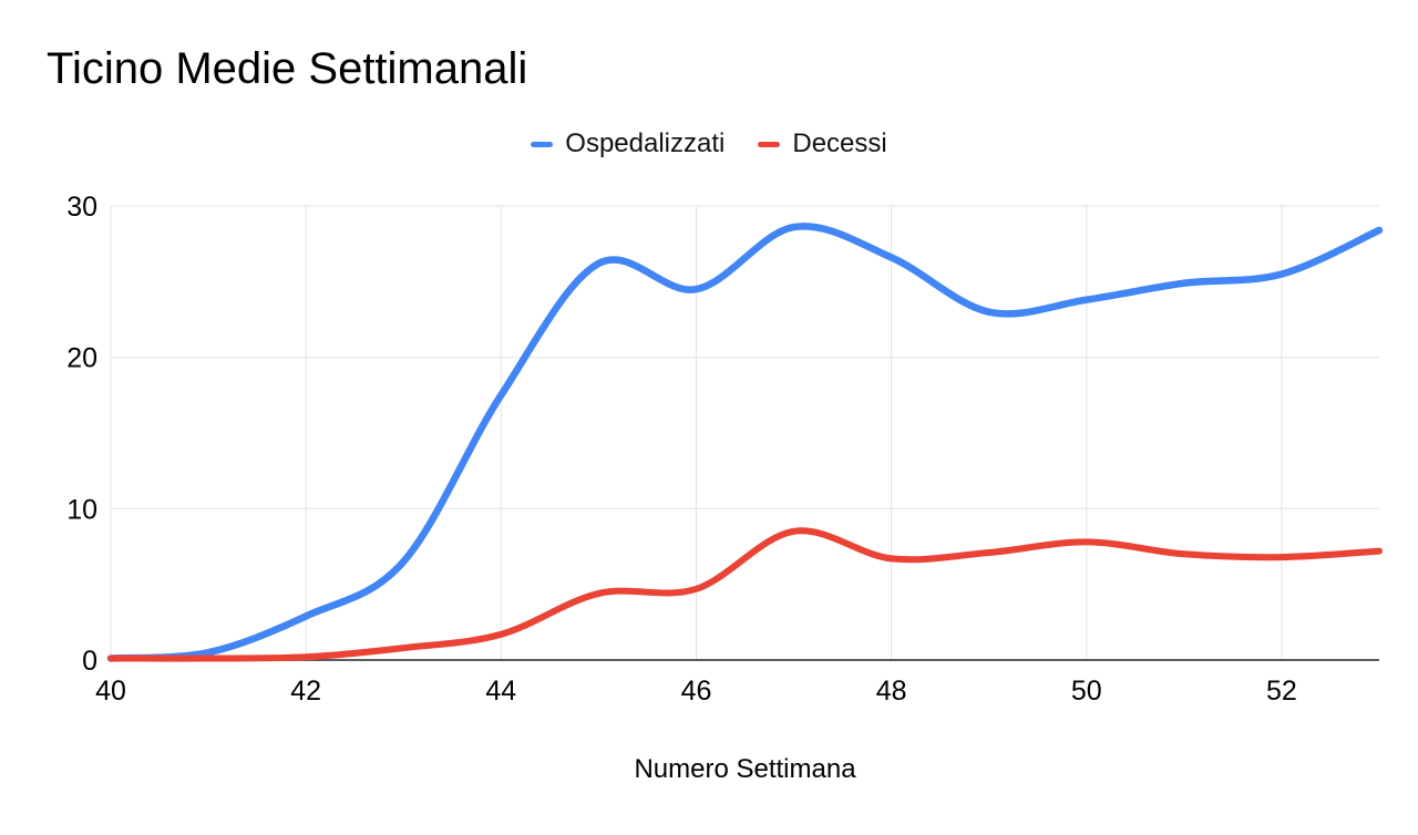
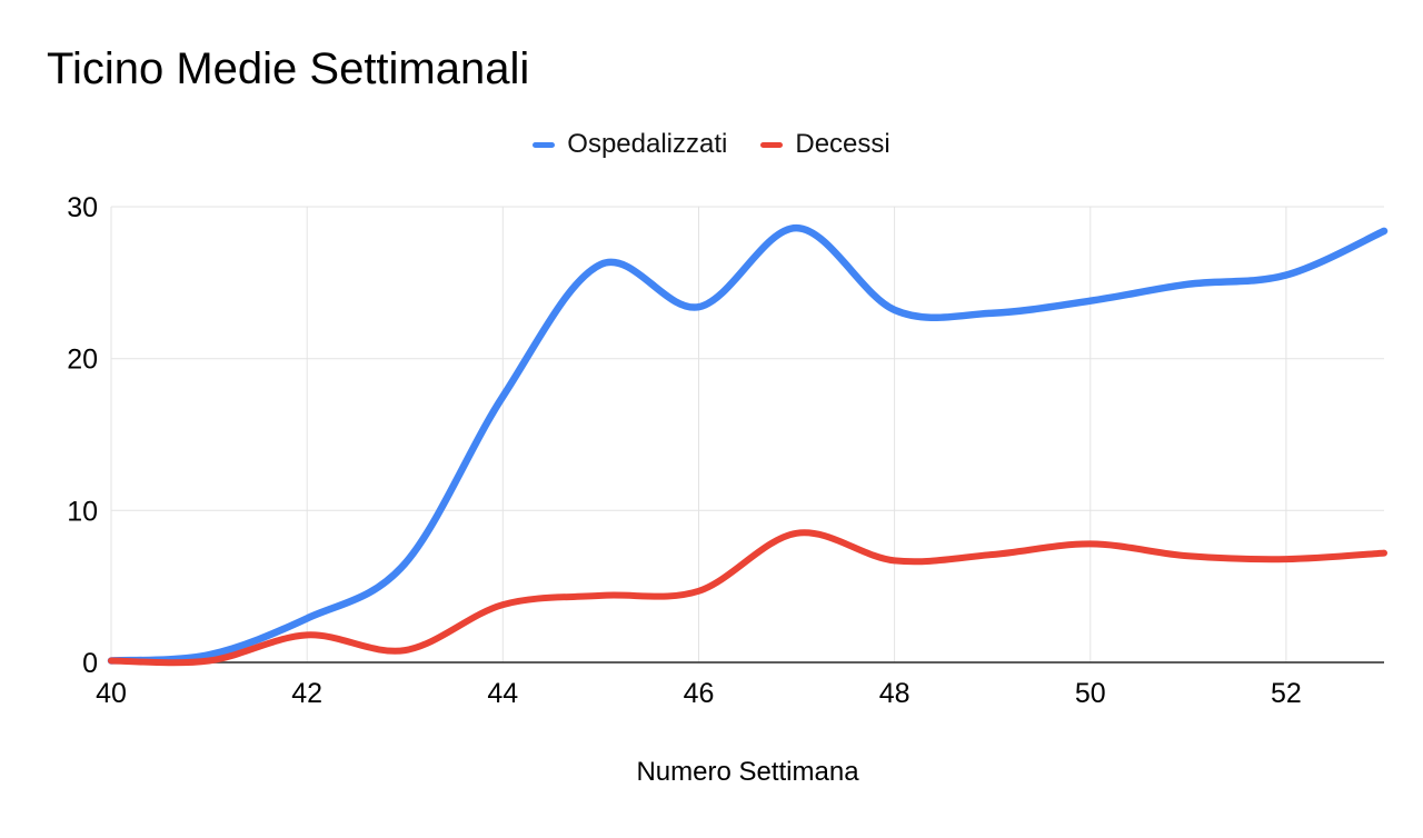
Decessi/42: 0.2 -> 1.8
Decessi/44: 1.7 -> 3.8
Ospedalizzati/46: 24.5 -> 23.4
Ospedalizzati/48: 26.6 -> 23.2
